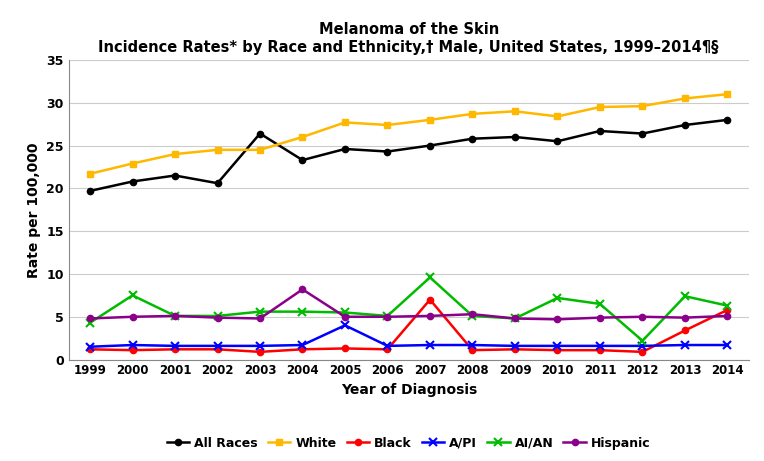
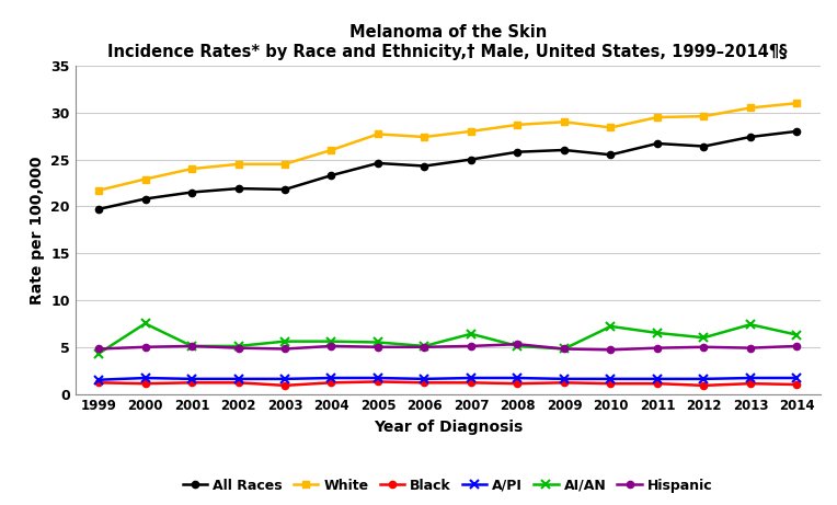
All Races/2002: 20.6 -> 21.9
All Races/2003: 26.4 -> 21.8
Hispanic/2004: 8.2 -> 5.1
A/PI/2005: 4.0 -> 1.7
Black/2007: 7.0 -> 1.2
AI/AN/2007: 9.6 -> 6.4
AI/AN/2012: 2.2 -> 6.0
Black/2013: 3.4 -> 1.1
Black/2014: 5.8 -> 1.0
